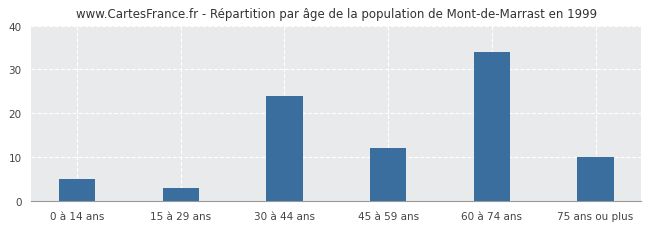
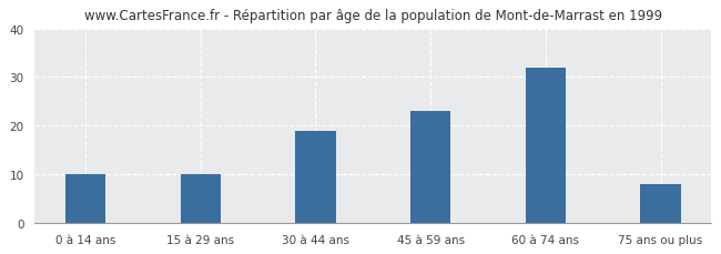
0 à 14 ans: 5 -> 10
15 à 29 ans: 3 -> 10
30 à 44 ans: 24 -> 19
45 à 59 ans: 12 -> 23
60 à 74 ans: 34 -> 32
75 ans ou plus: 10 -> 8
